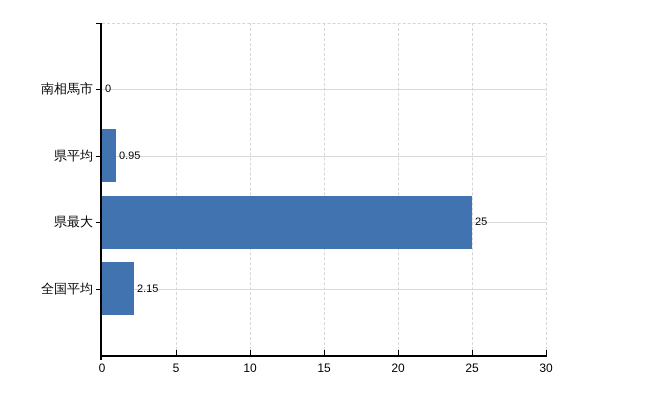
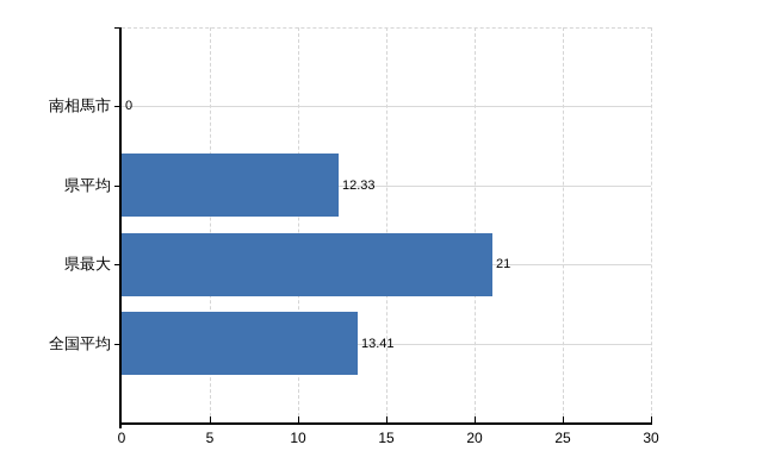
県平均: 0.95 -> 12.33
県最大: 25 -> 21
全国平均: 2.15 -> 13.41
